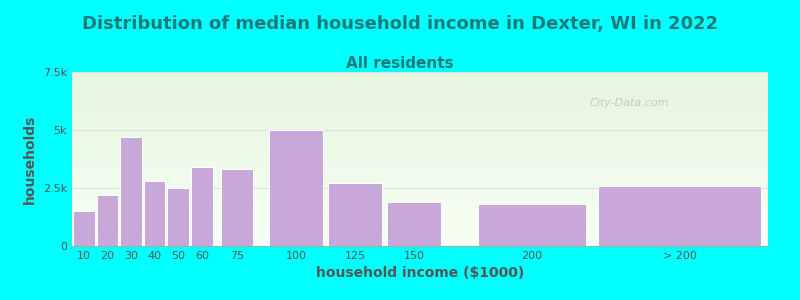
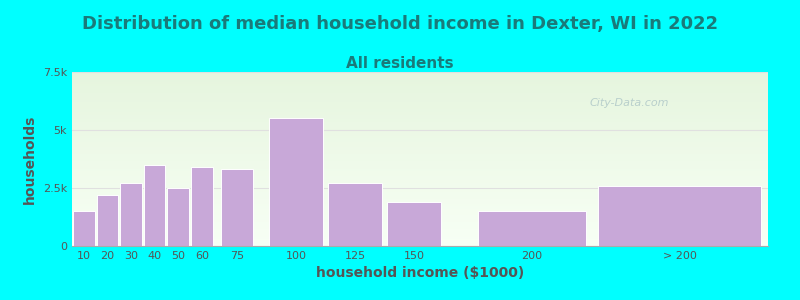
30: 4.7k -> 2.7k
40: 2.8k -> 3.5k
100: 5.0k -> 5.5k
200: 1.8k -> 1.5k
